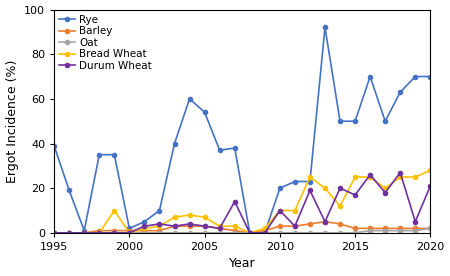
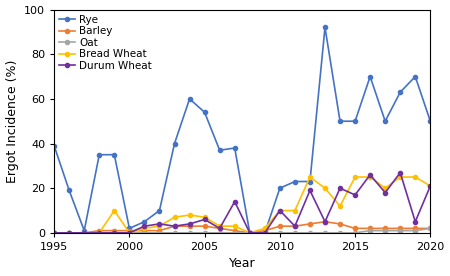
Durum Wheat/2005: 3 -> 6
Rye/2020: 70 -> 50
Bread Wheat/2020: 28 -> 21
